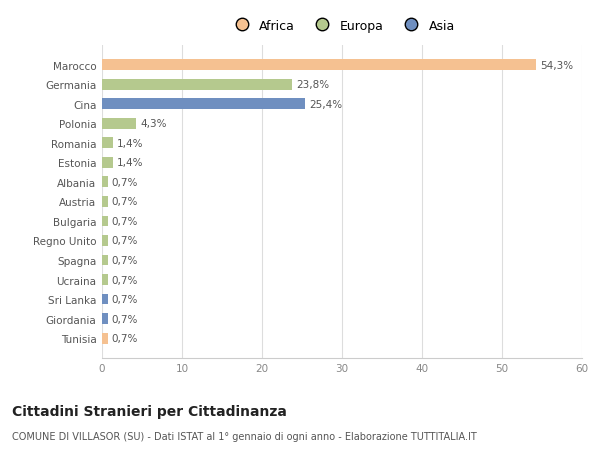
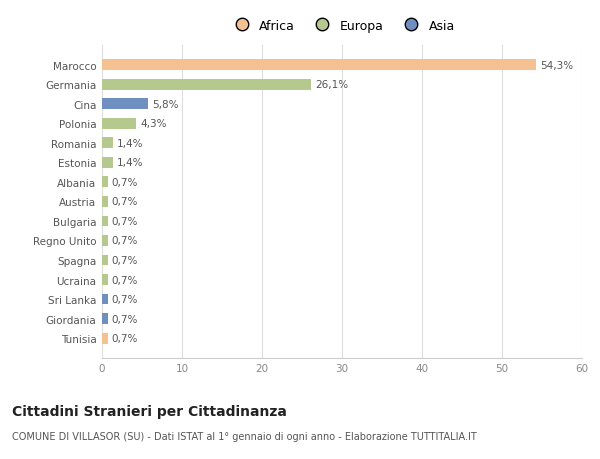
Germania: 23,8% -> 26,1%
Cina: 25,4% -> 5,8%
